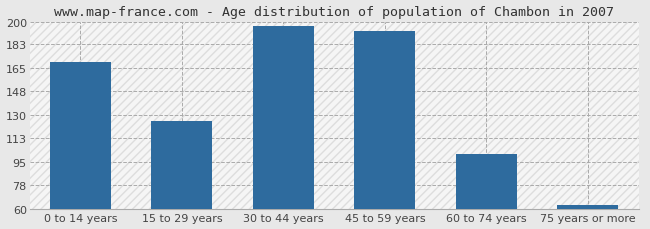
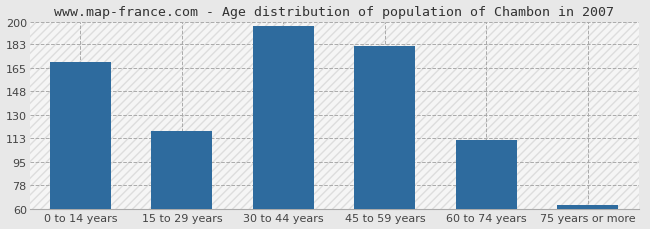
15 to 29 years: 126 -> 118
45 to 59 years: 193 -> 182
60 to 74 years: 101 -> 112
